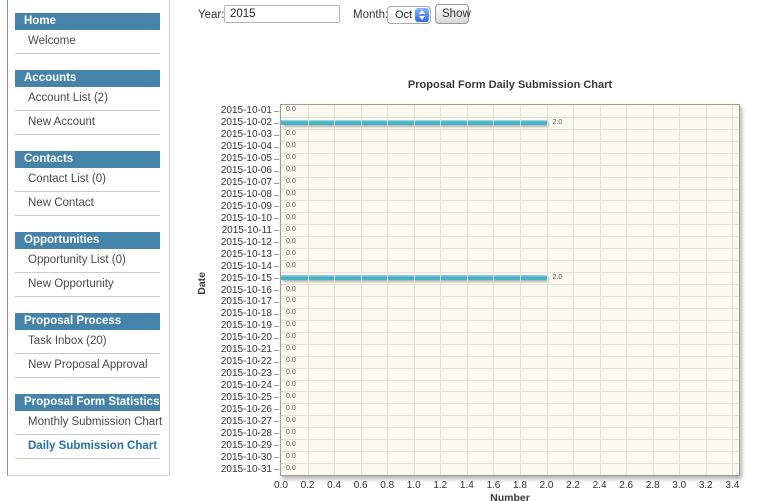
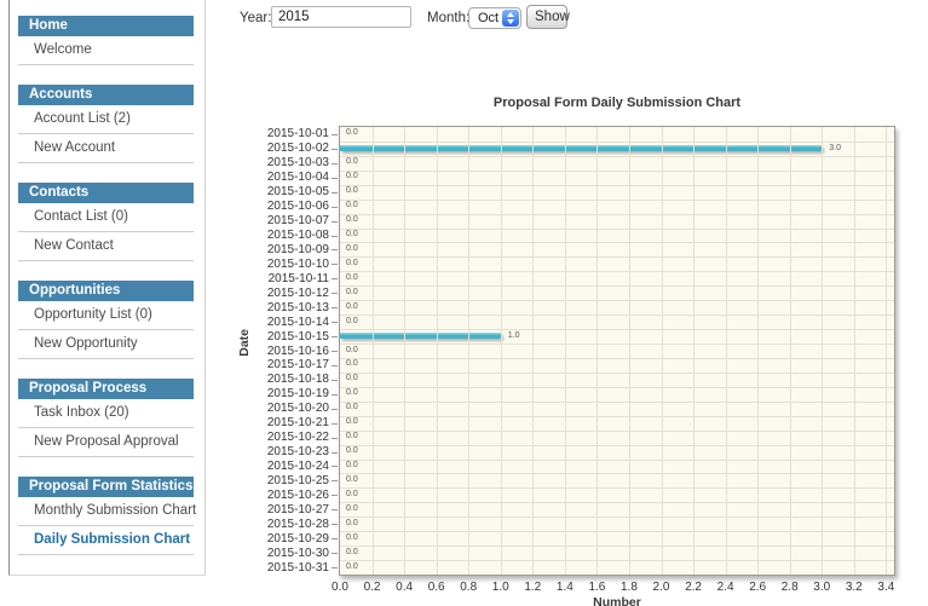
2015-10-02: 2.0 -> 3.0
2015-10-15: 2.0 -> 1.0
